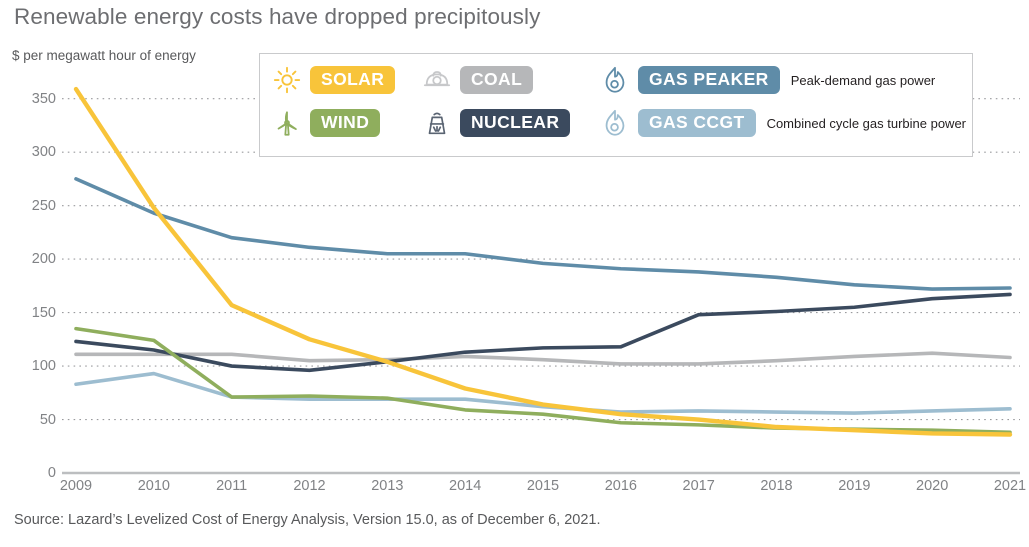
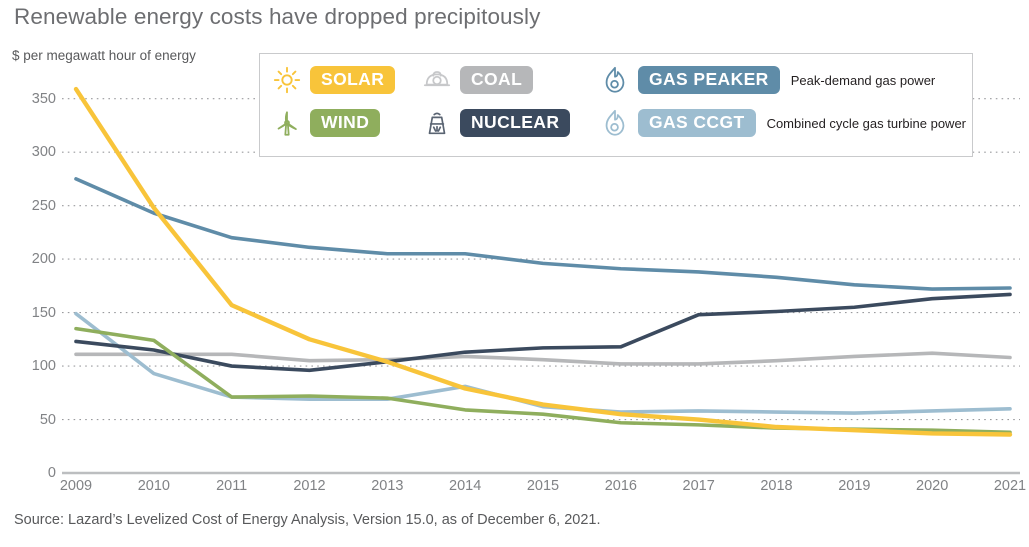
GAS CCGT/2009: 83 -> 149
GAS CCGT/2014: 69 -> 81
